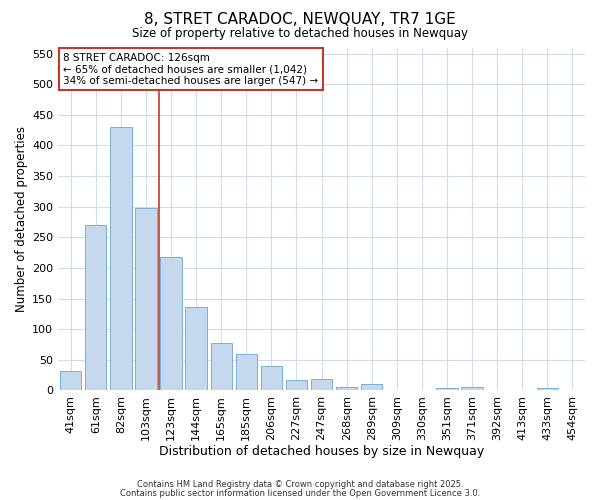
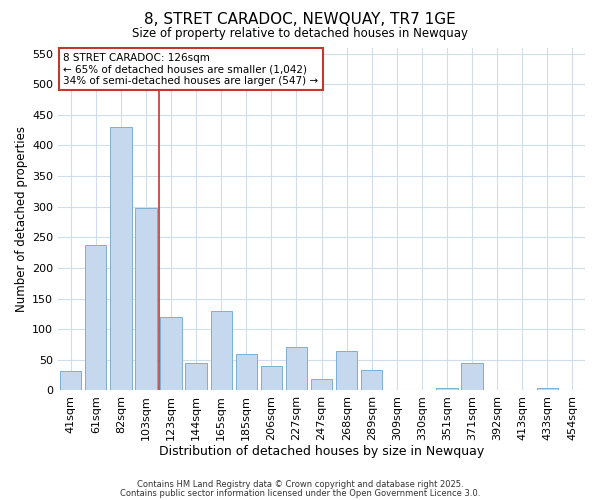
61sqm: 270 -> 238
123sqm: 218 -> 120
144sqm: 136 -> 44
165sqm: 78 -> 130
227sqm: 17 -> 70
268sqm: 6 -> 64
289sqm: 10 -> 34
371sqm: 5 -> 44
